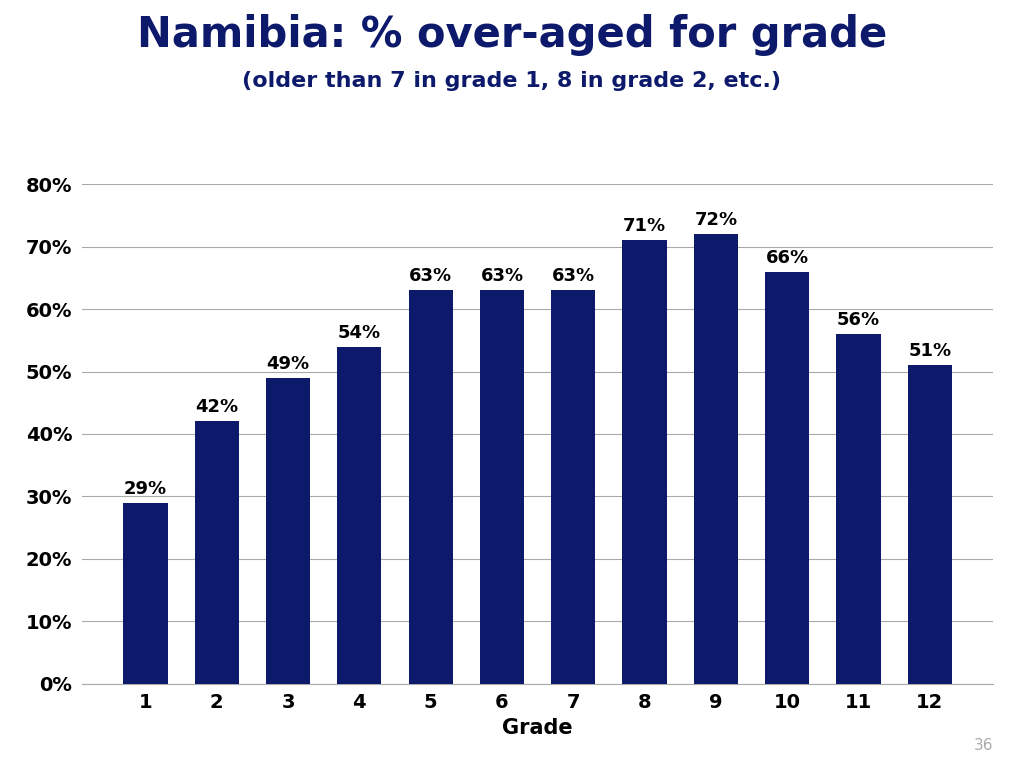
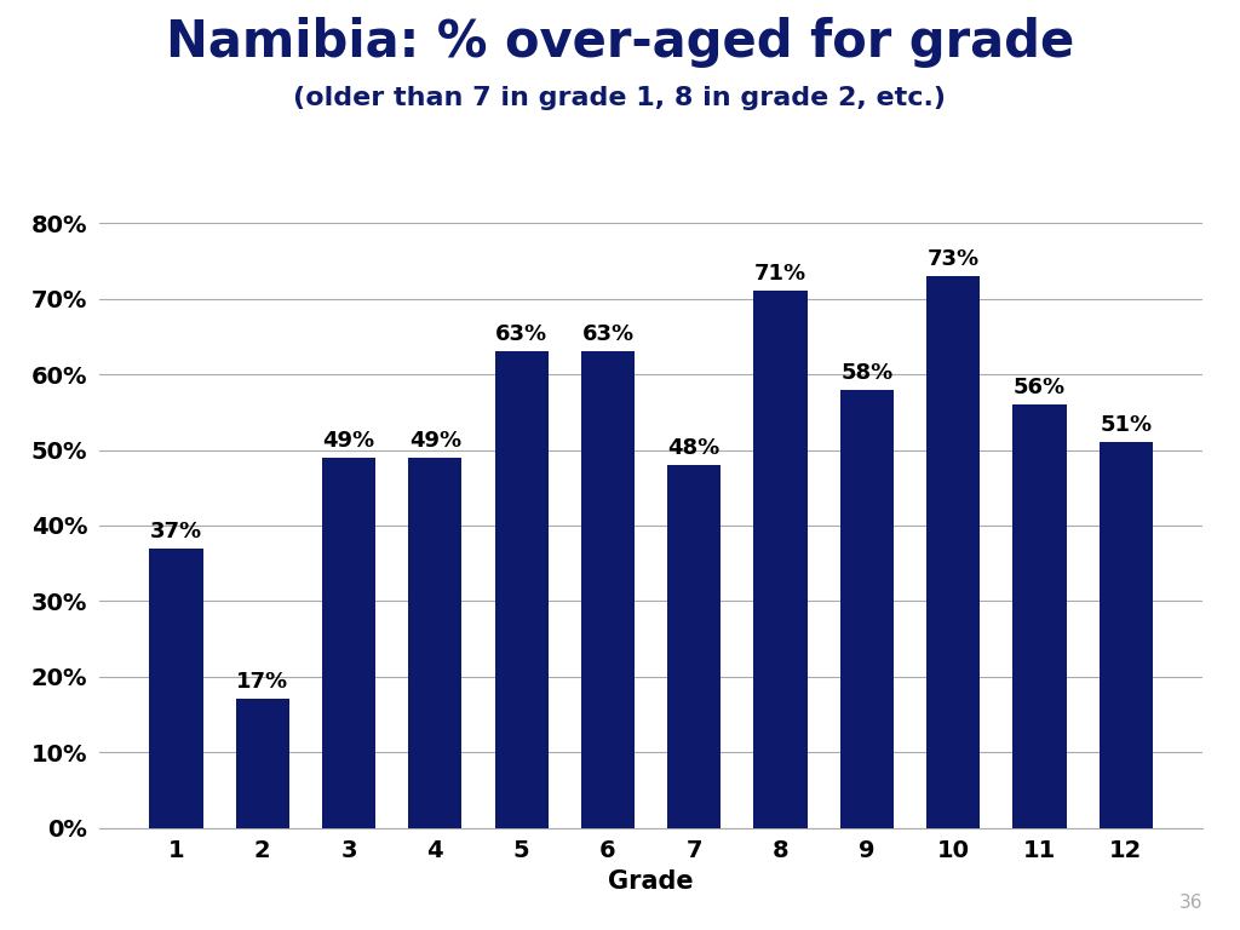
1: 29% -> 37%
2: 42% -> 17%
4: 54% -> 49%
7: 63% -> 48%
9: 72% -> 58%
10: 66% -> 73%
